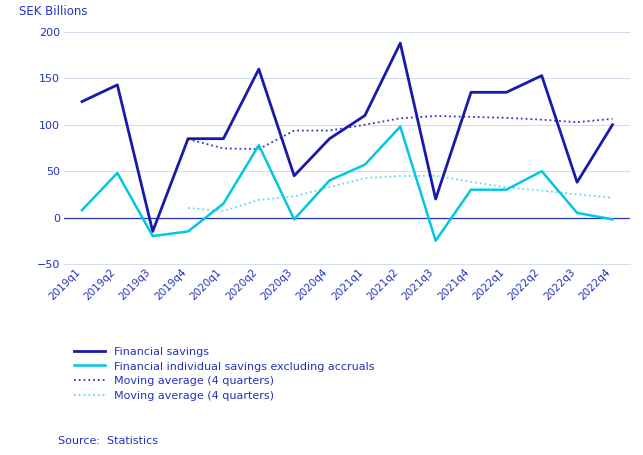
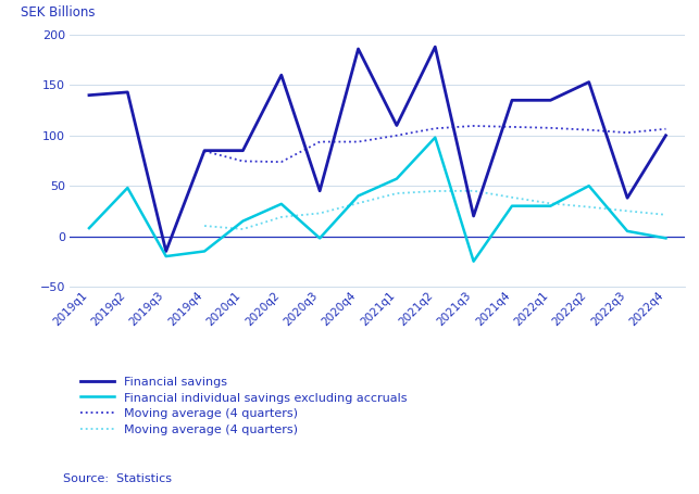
Financial savings/2019q1: 125 -> 140
Financial individual savings excluding accruals/2020q2: 78 -> 32
Financial savings/2020q4: 85 -> 186
